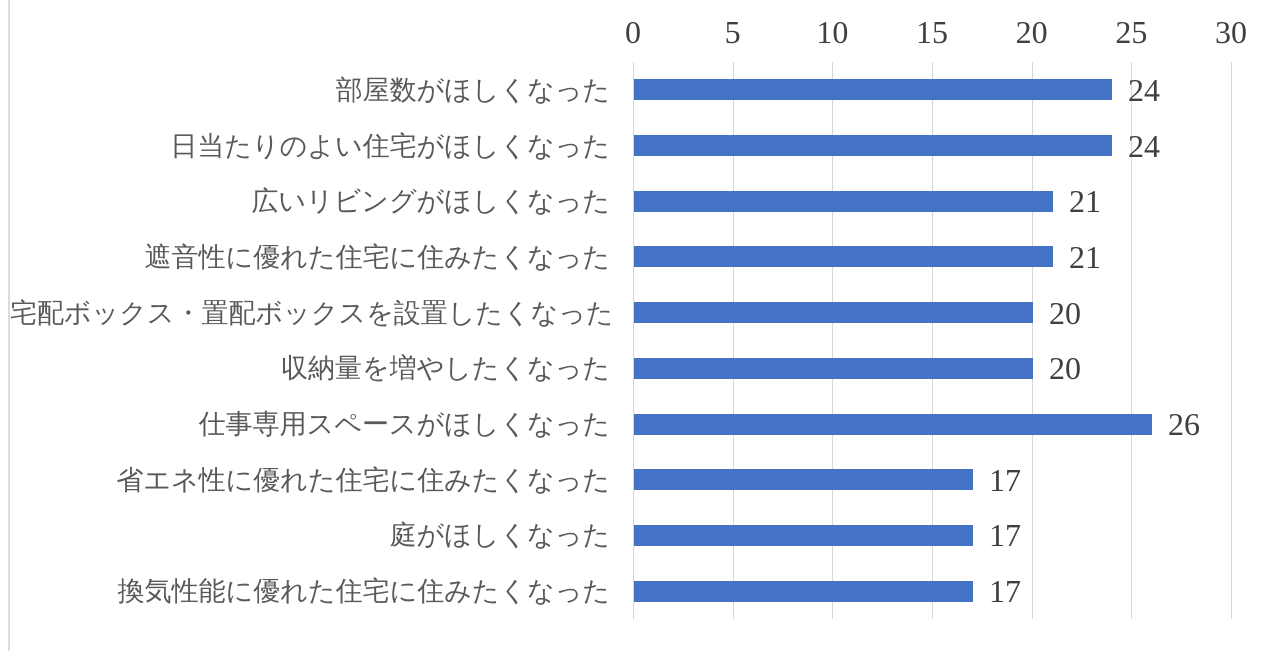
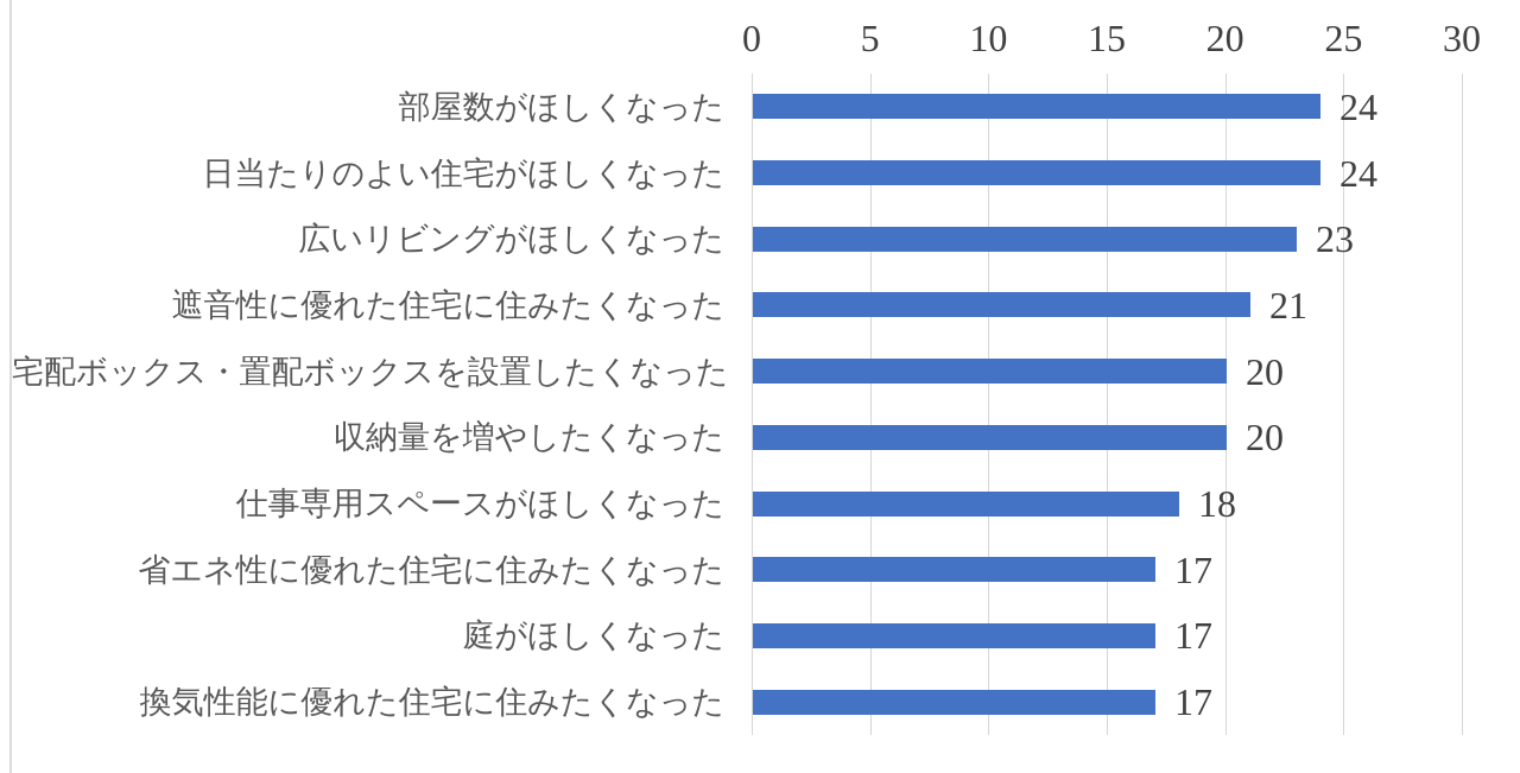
広いリビングがほしくなった: 21 -> 23
仕事専用スペースがほしくなった: 26 -> 18
